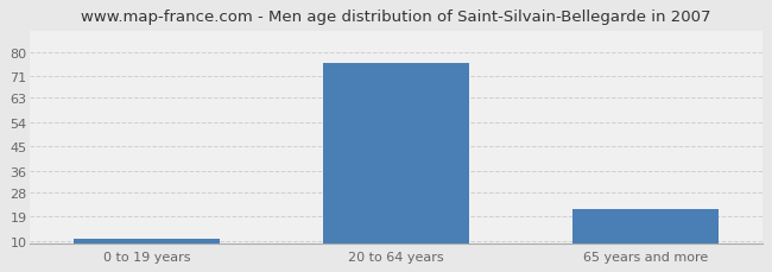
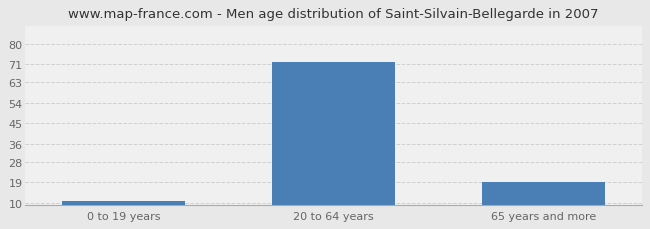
20 to 64 years: 76 -> 72
65 years and more: 22 -> 19
